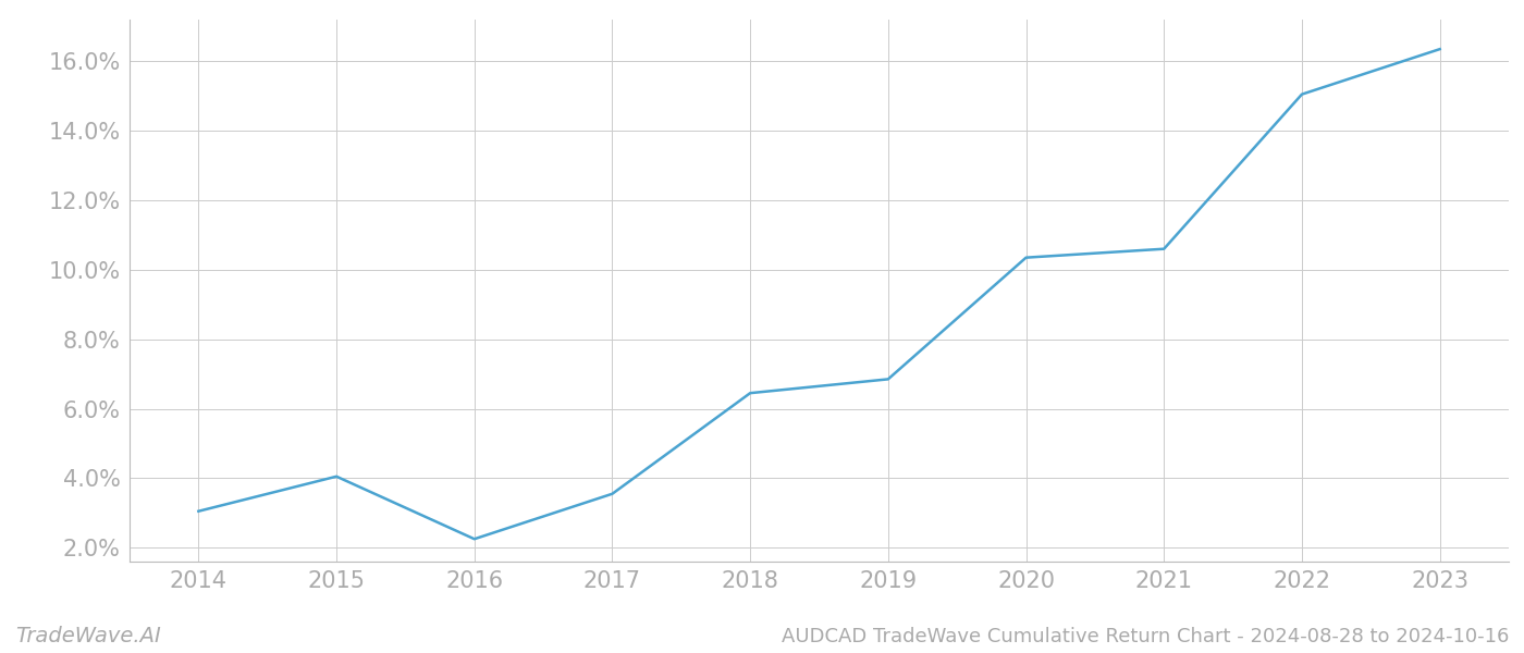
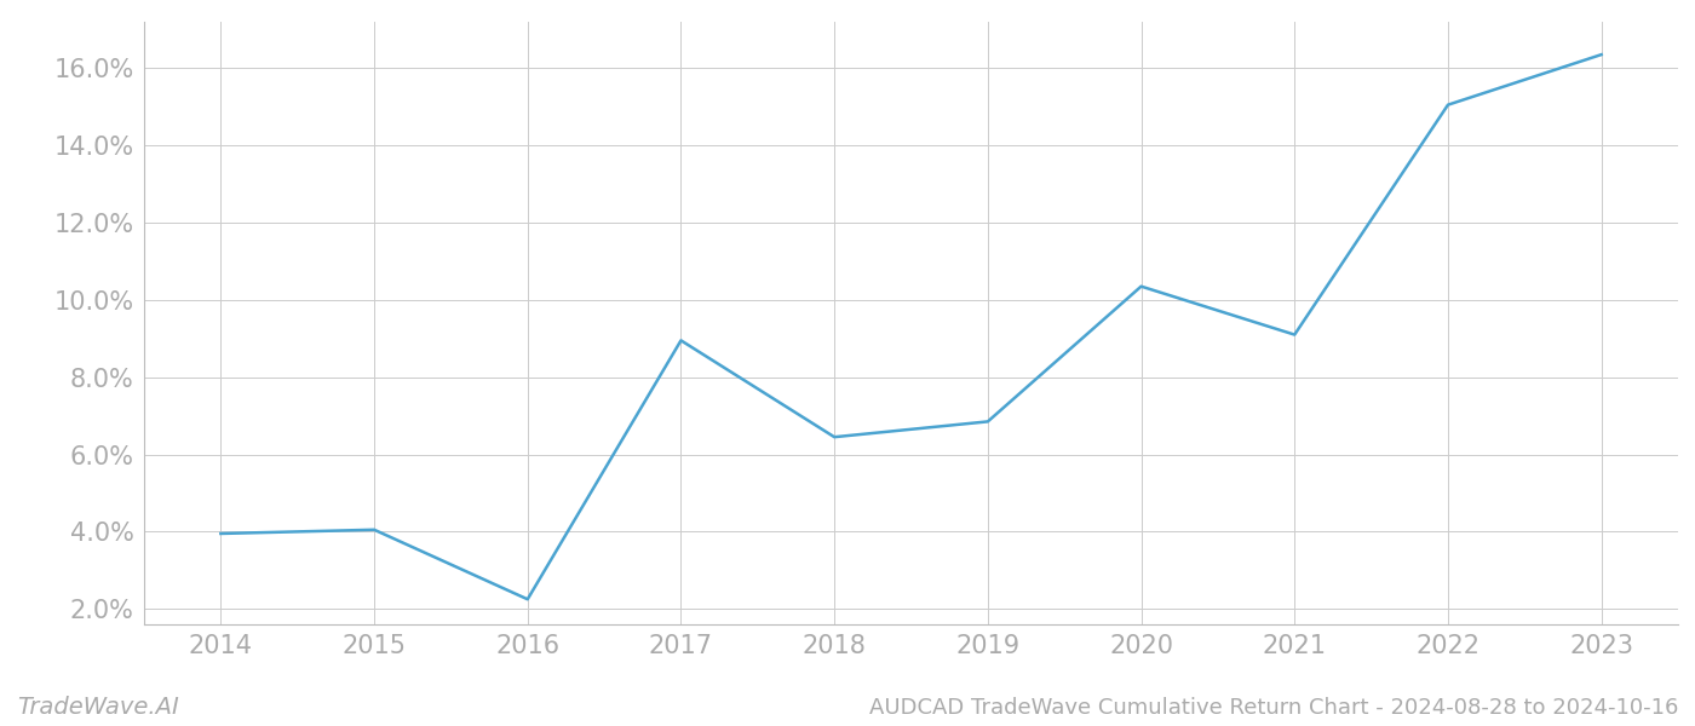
2014: 3.05% -> 3.95%
2017: 3.55% -> 8.95%
2021: 10.60% -> 9.10%
